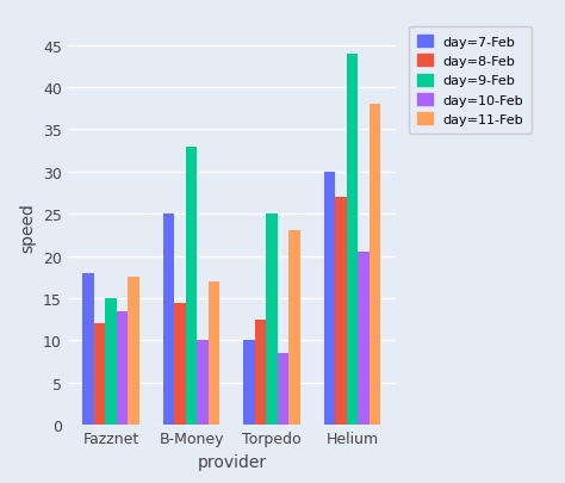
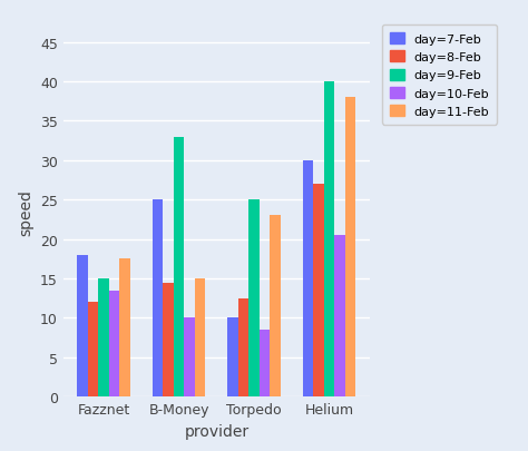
day=11-Feb/B-Money: 17.0 -> 15.0
day=9-Feb/Helium: 44 -> 40
